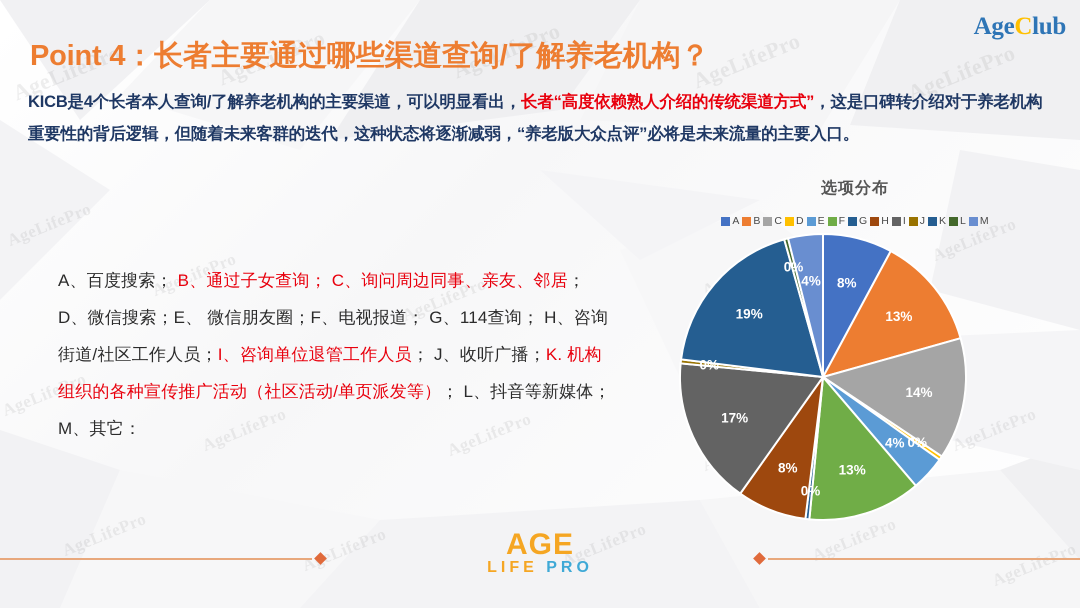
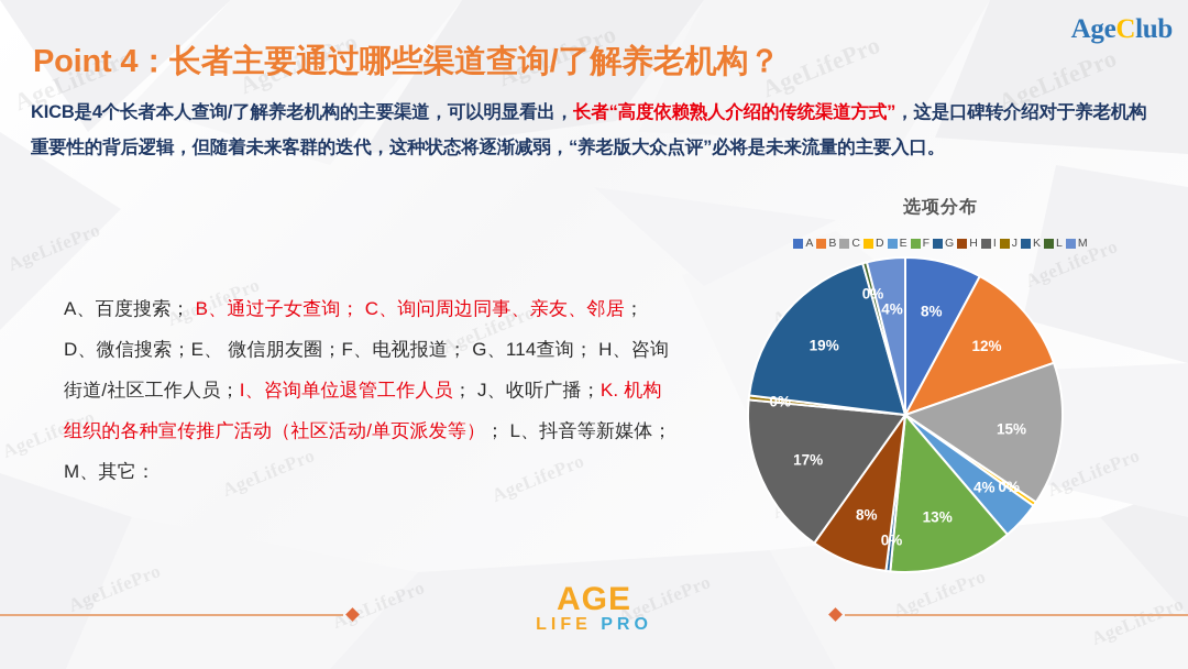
B: 13% -> 12%
C: 14% -> 15%
